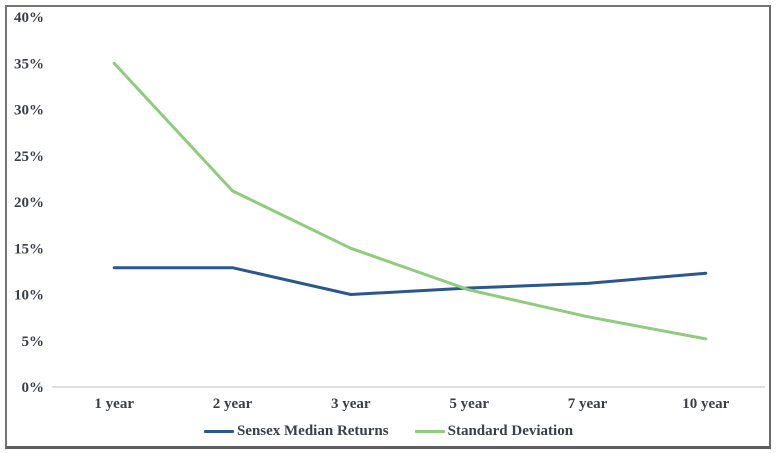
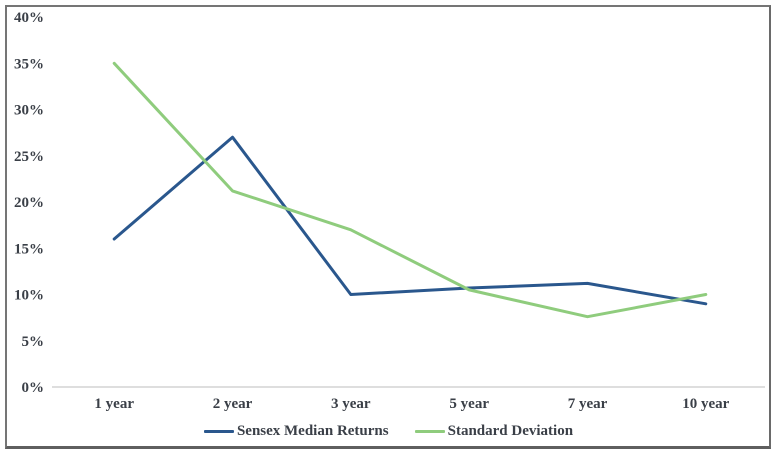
Sensex Median Returns/1 year: 13% -> 16%
Sensex Median Returns/2 year: 13% -> 27%
Standard Deviation/3 year: 15% -> 17%
Sensex Median Returns/10 year: 12% -> 9%
Standard Deviation/10 year: 5% -> 10%
